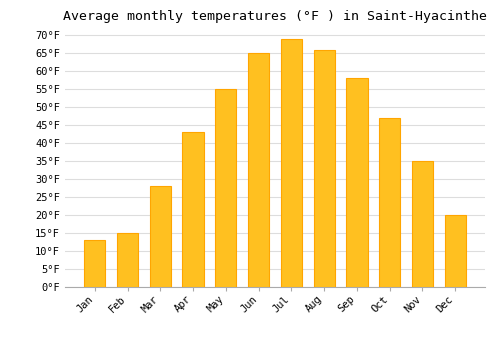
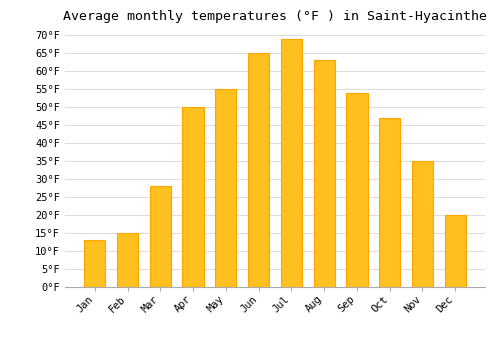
Apr: 43°F -> 50°F
Aug: 66°F -> 63°F
Sep: 58°F -> 54°F
